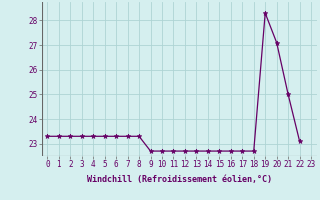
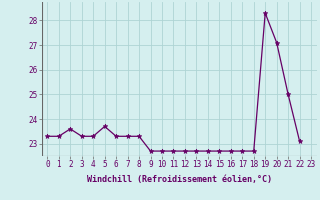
2: 23.3 -> 23.6
5: 23.3 -> 23.7
